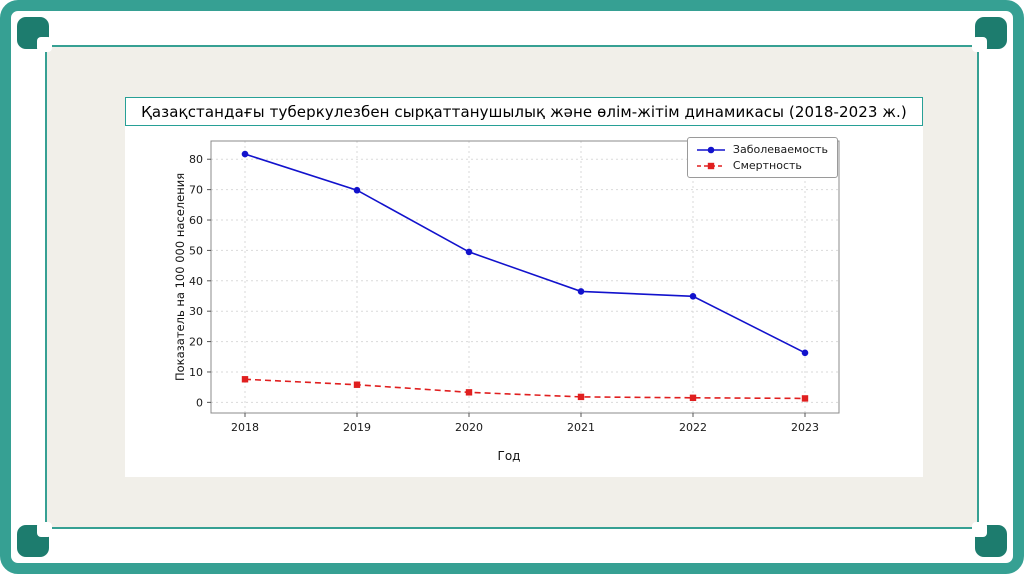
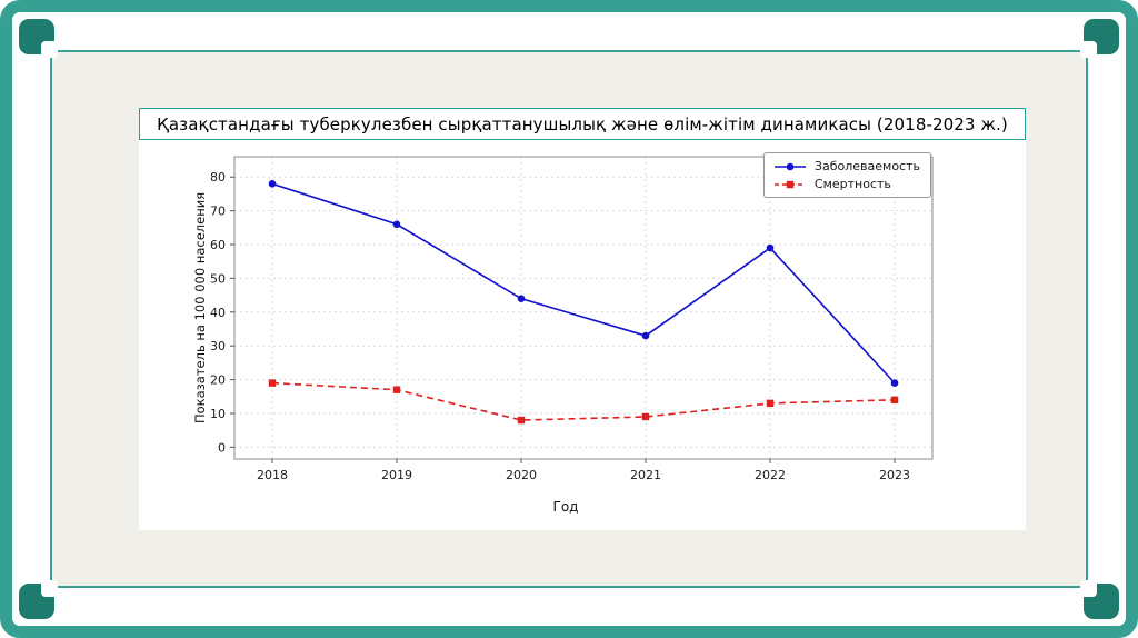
Заболеваемость/2018: 82 -> 78
Смертность/2018: 8 -> 19
Заболеваемость/2019: 70 -> 66
Смертность/2019: 6 -> 17
Заболеваемость/2020: 50 -> 44
Смертность/2020: 3 -> 8
Заболеваемость/2021: 36 -> 33
Смертность/2021: 2 -> 9
Заболеваемость/2022: 35 -> 59
Смертность/2022: 2 -> 13
Заболеваемость/2023: 16 -> 19
Смертность/2023: 1 -> 14
